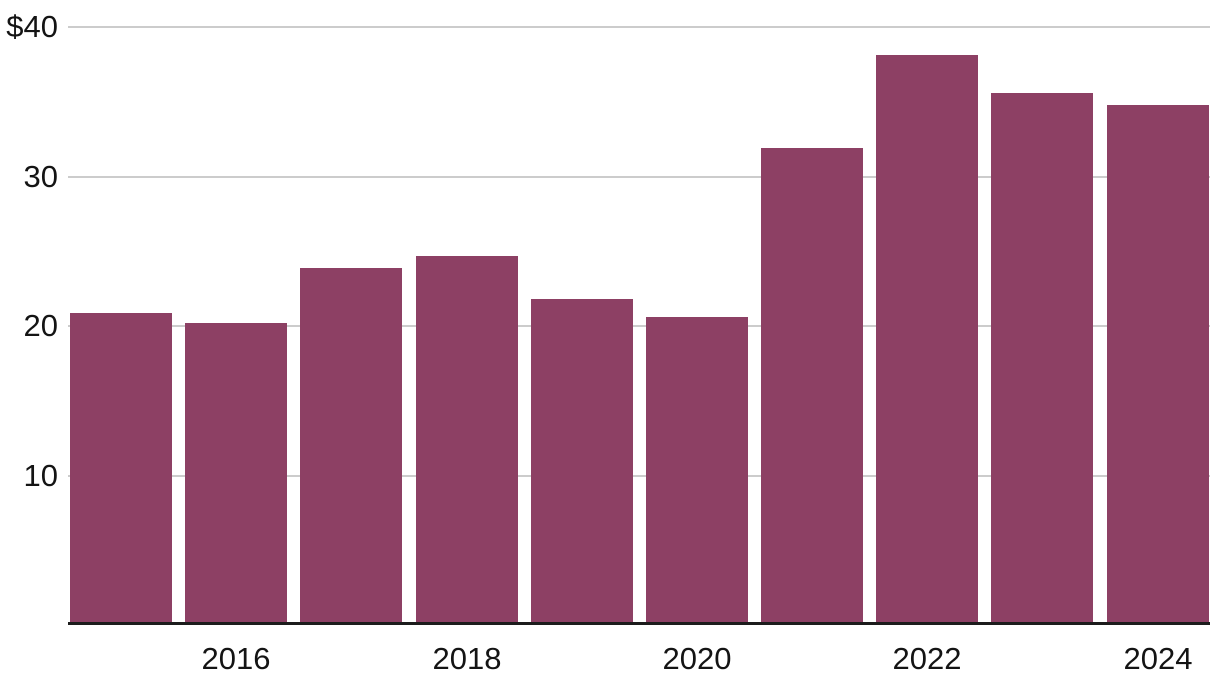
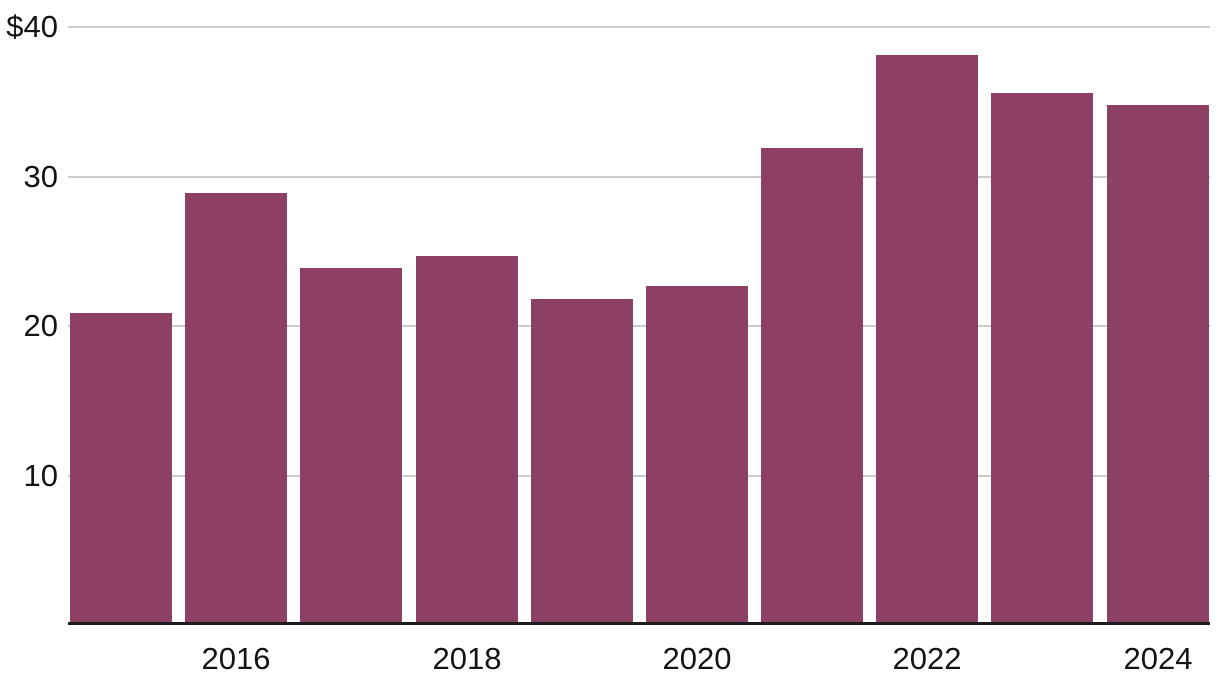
2016: $20.2 -> $28.9
2020: $20.6 -> $22.7
